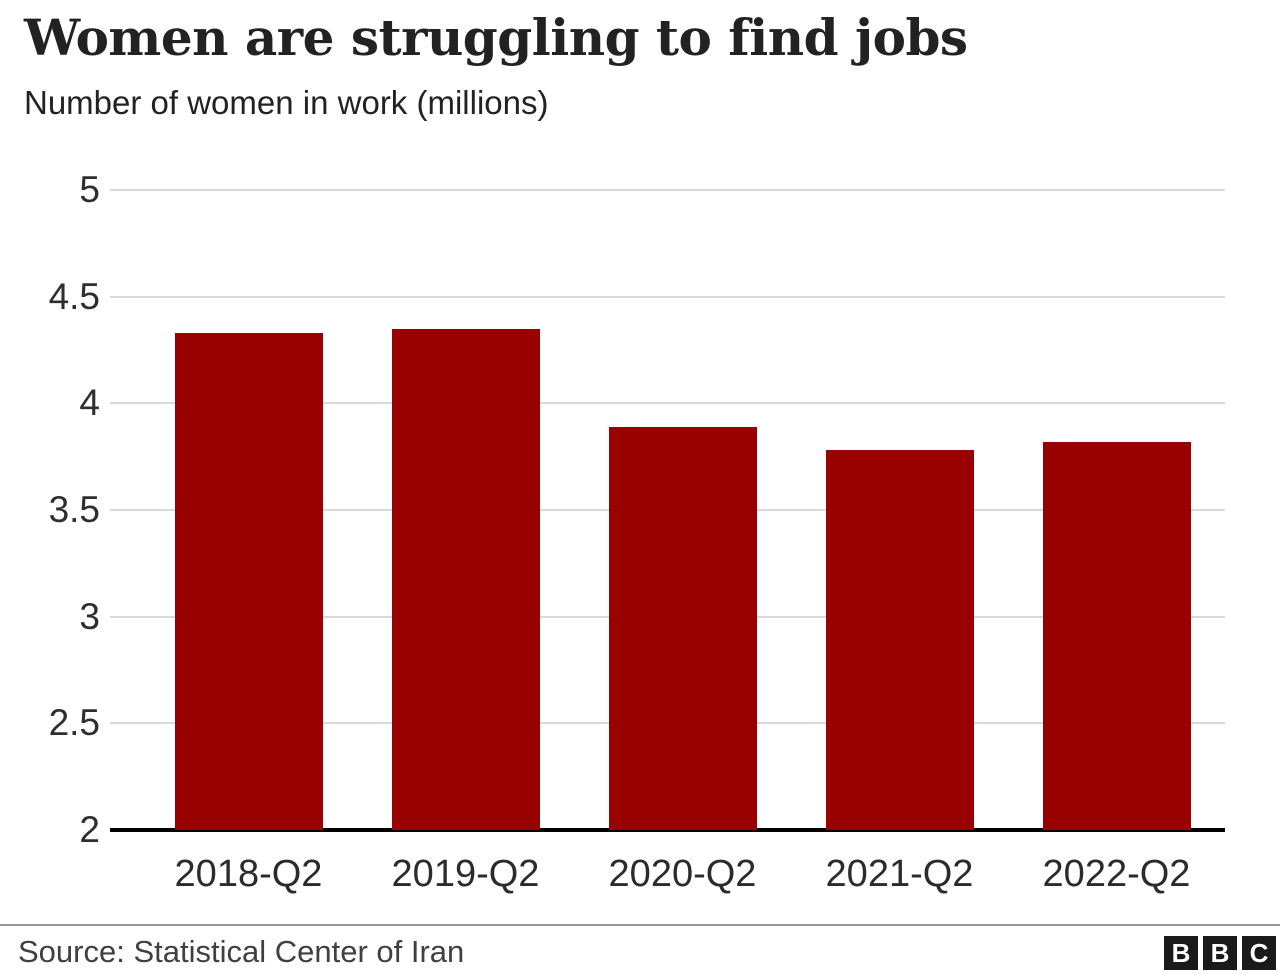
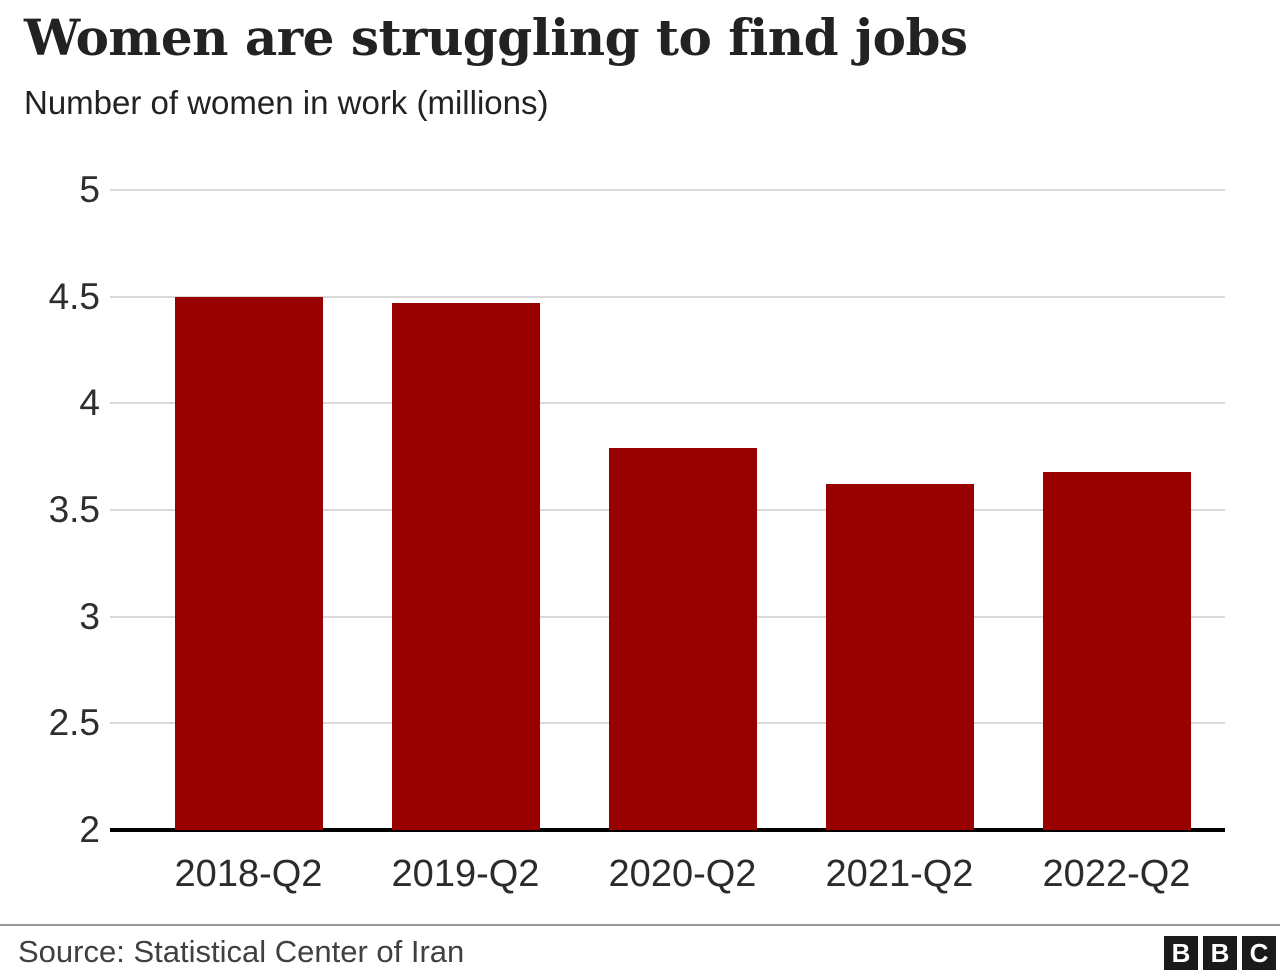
2018-Q2: 4.33 -> 4.50
2019-Q2: 4.35 -> 4.47
2020-Q2: 3.89 -> 3.79
2021-Q2: 3.78 -> 3.62
2022-Q2: 3.82 -> 3.68
